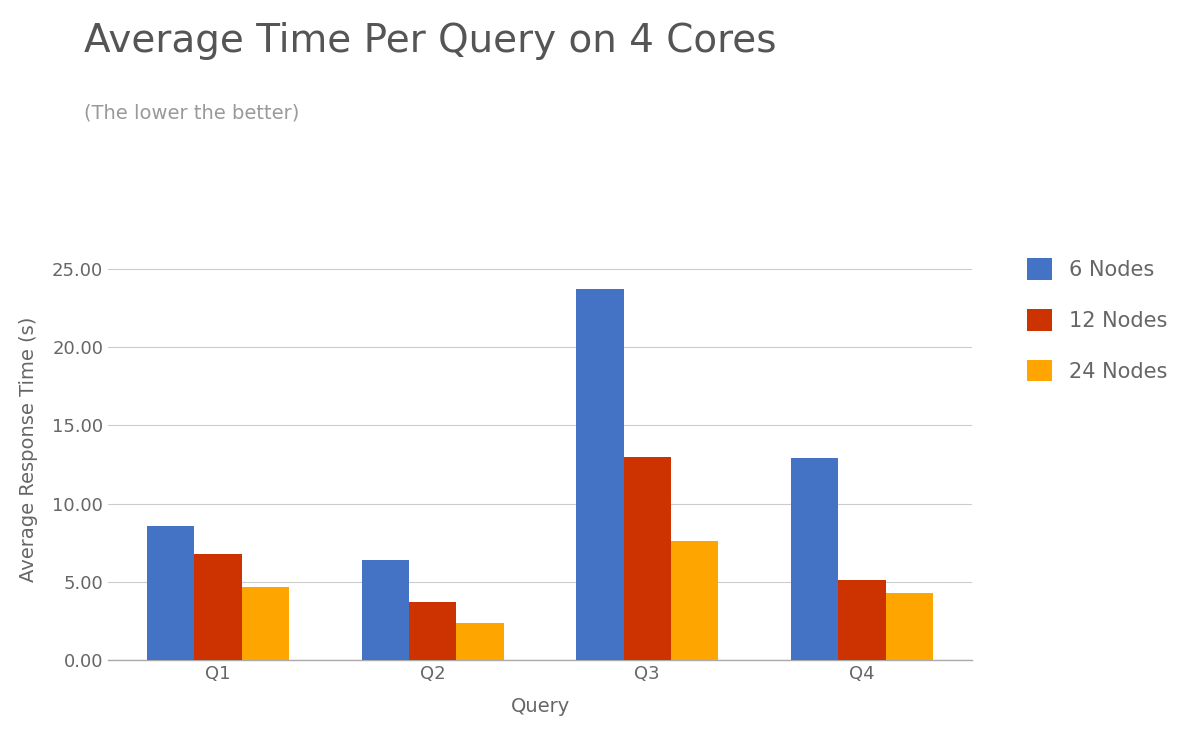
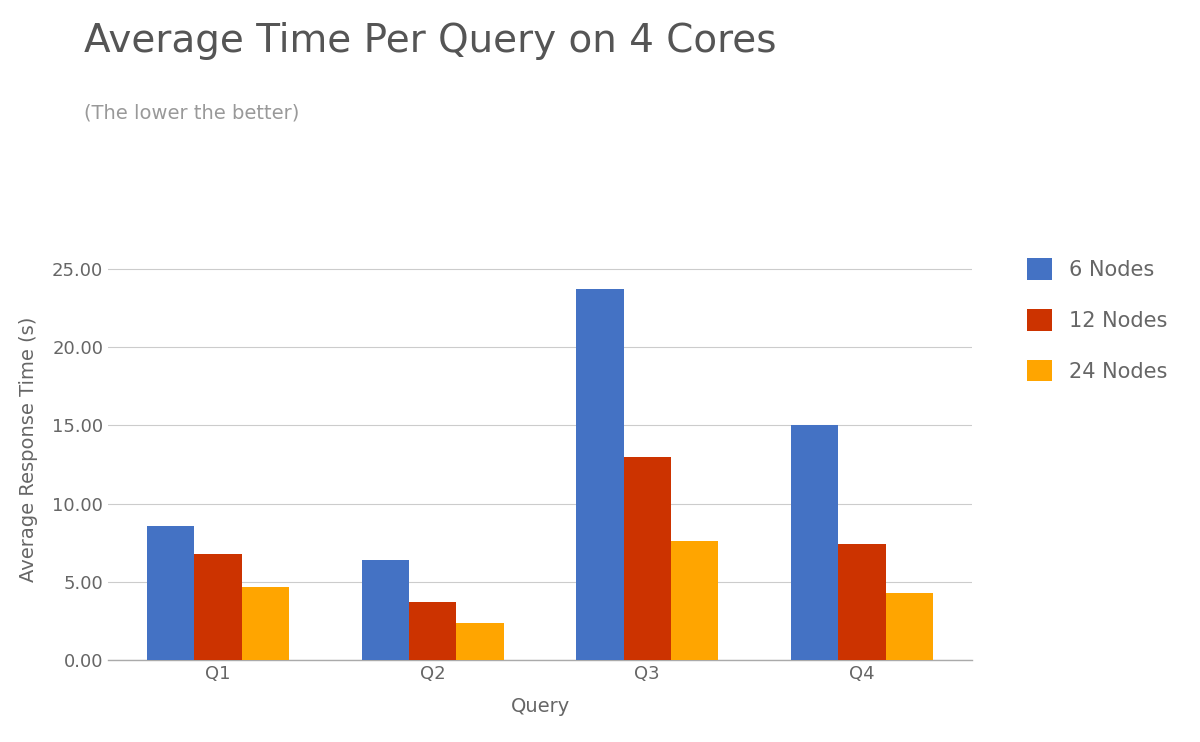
6 Nodes/Q4: 12.9 -> 15.0
12 Nodes/Q4: 5.1 -> 7.4
